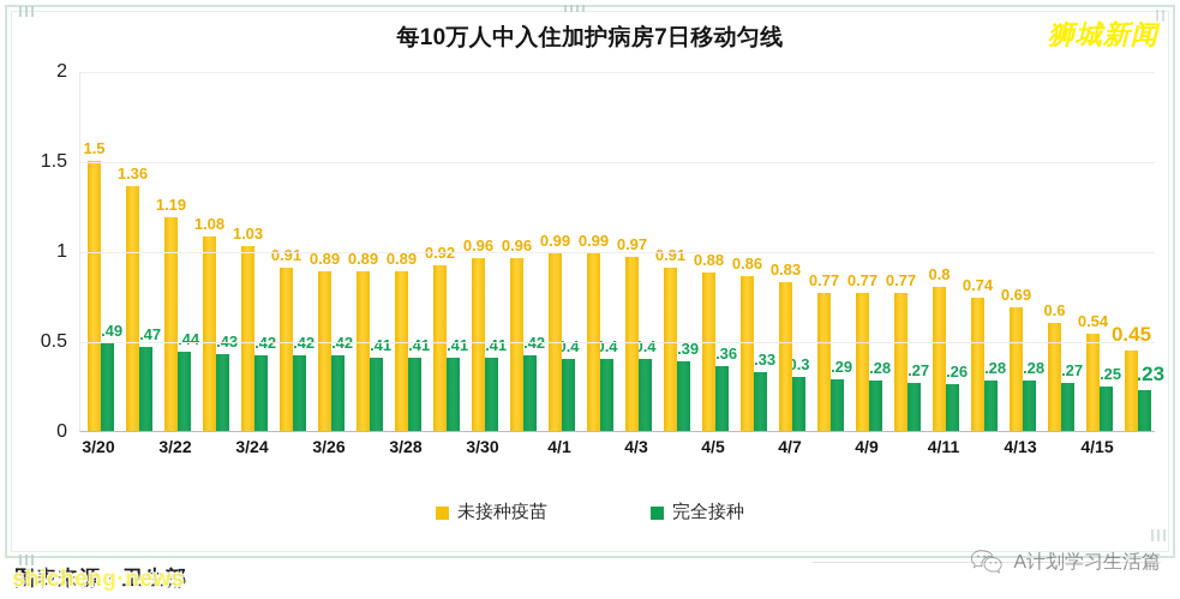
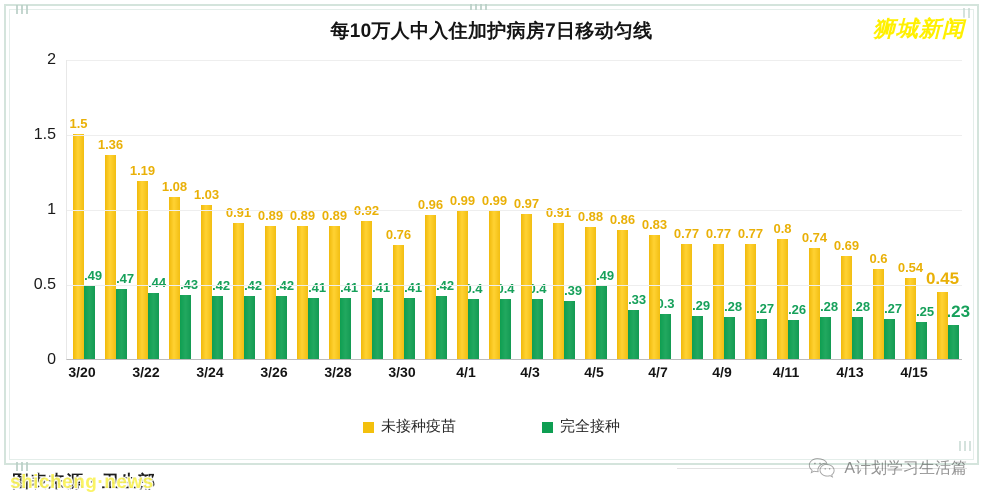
未接种疫苗/3/30: 0.96 -> 0.76
完全接种/4/5: 0.36 -> 0.49
